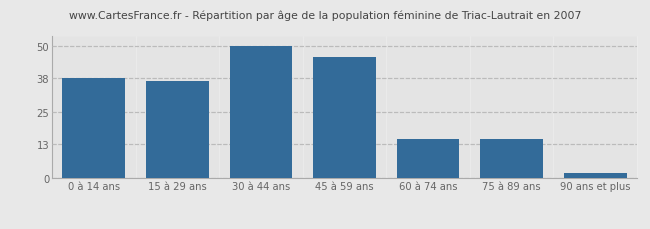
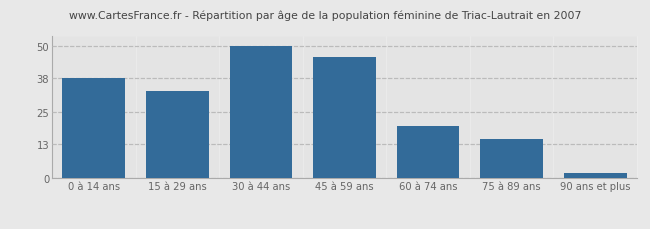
15 à 29 ans: 37 -> 33
60 à 74 ans: 15 -> 20
